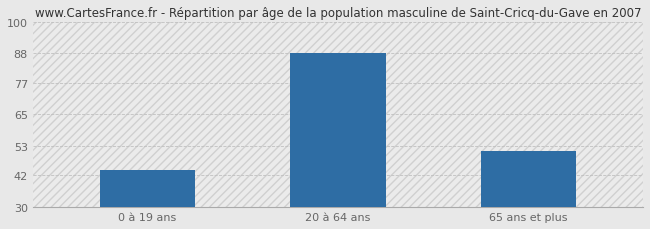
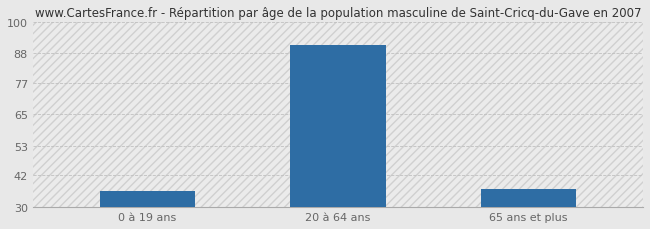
0 à 19 ans: 44 -> 36
20 à 64 ans: 88 -> 91
65 ans et plus: 51 -> 37
